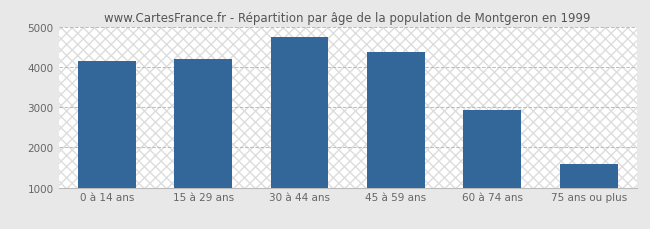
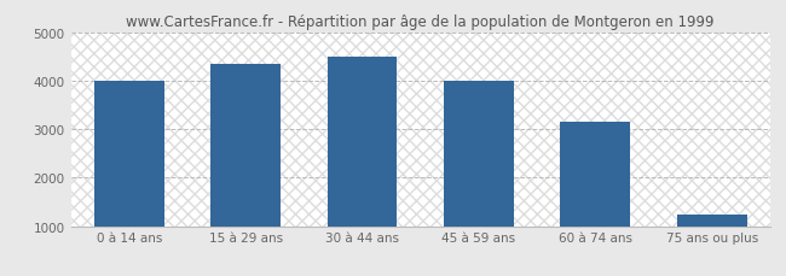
0 à 14 ans: 4150 -> 4000
15 à 29 ans: 4200 -> 4350
30 à 44 ans: 4750 -> 4500
45 à 59 ans: 4360 -> 4000
60 à 74 ans: 2930 -> 3150
75 ans ou plus: 1580 -> 1250
